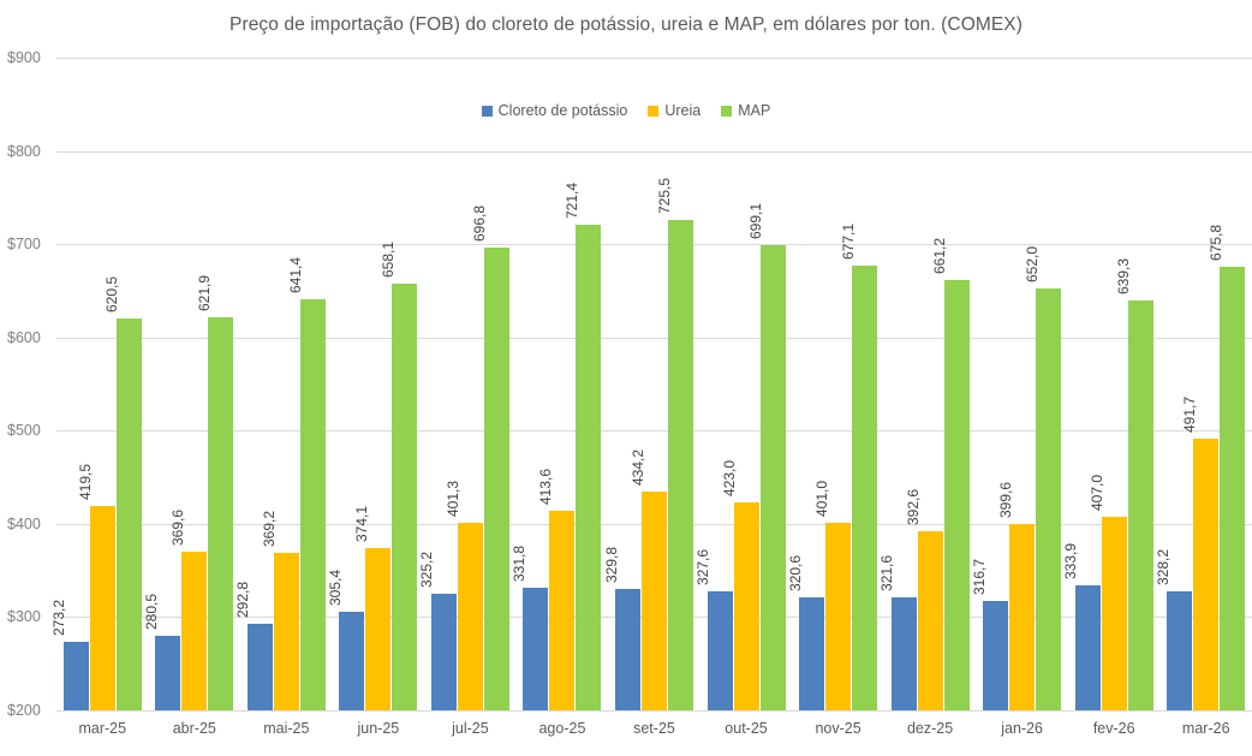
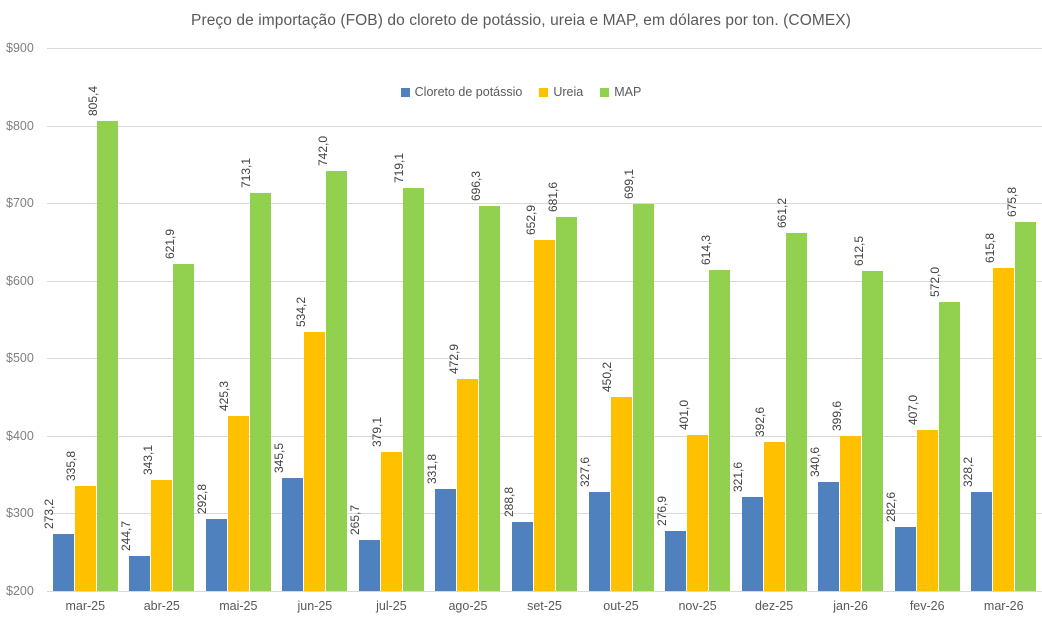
Ureia/mar-25: 419,5 -> 335,8
MAP/mar-25: 620,5 -> 805,4
Cloreto de potássio/abr-25: 280,5 -> 244,7
Ureia/abr-25: 369,6 -> 343,1
Ureia/mai-25: 369,2 -> 425,3
MAP/mai-25: 641,4 -> 713,1
Cloreto de potássio/jun-25: 305,4 -> 345,5
Ureia/jun-25: 374,1 -> 534,2
MAP/jun-25: 658,1 -> 742,0
Cloreto de potássio/jul-25: 325,2 -> 265,7
Ureia/jul-25: 401,3 -> 379,1
MAP/jul-25: 696,8 -> 719,1
Ureia/ago-25: 413,6 -> 472,9
MAP/ago-25: 721,4 -> 696,3
Cloreto de potássio/set-25: 329,8 -> 288,8
Ureia/set-25: 434,2 -> 652,9
MAP/set-25: 725,5 -> 681,6
Ureia/out-25: 423,0 -> 450,2
Cloreto de potássio/nov-25: 320,6 -> 276,9
MAP/nov-25: 677,1 -> 614,3
Cloreto de potássio/jan-26: 316,7 -> 340,6
MAP/jan-26: 652,0 -> 612,5
Cloreto de potássio/fev-26: 333,9 -> 282,6
MAP/fev-26: 639,3 -> 572,0
Ureia/mar-26: 491,7 -> 615,8
